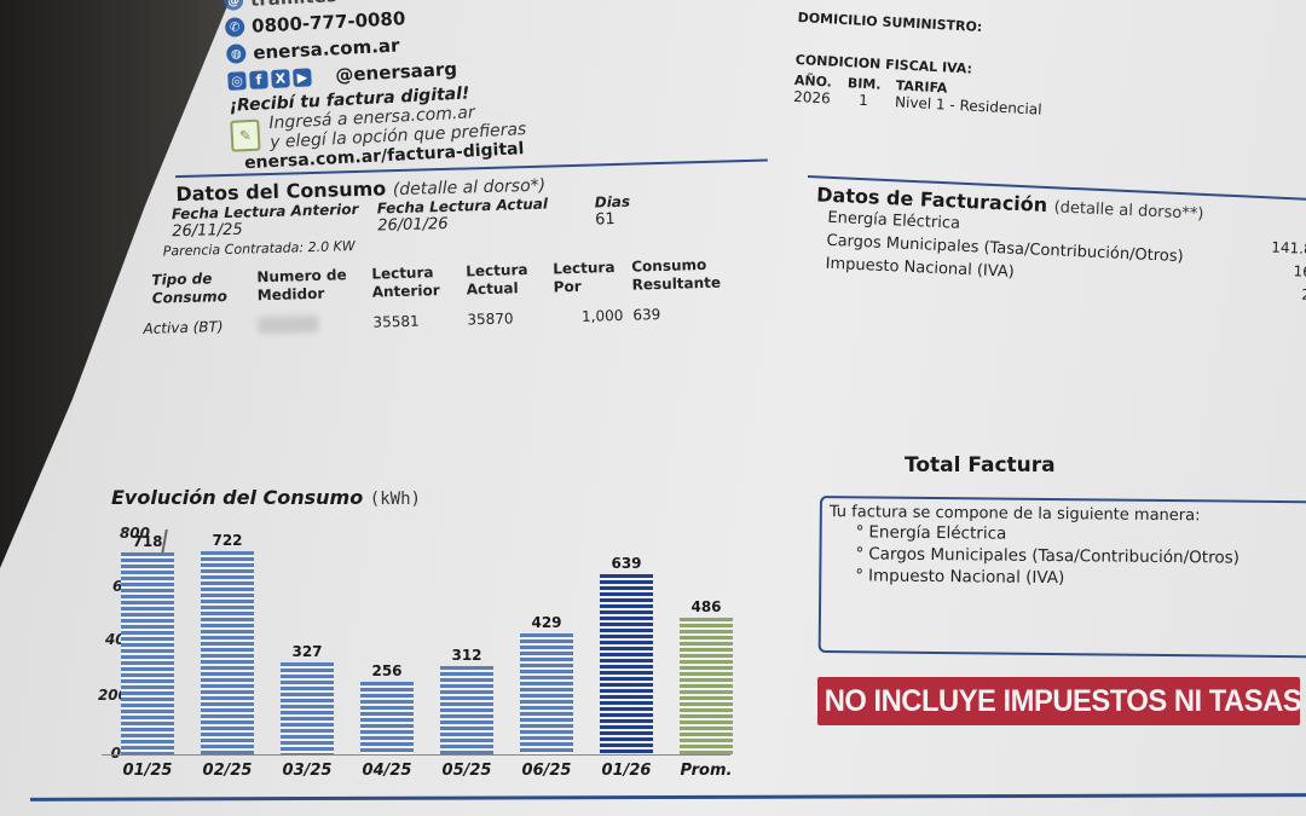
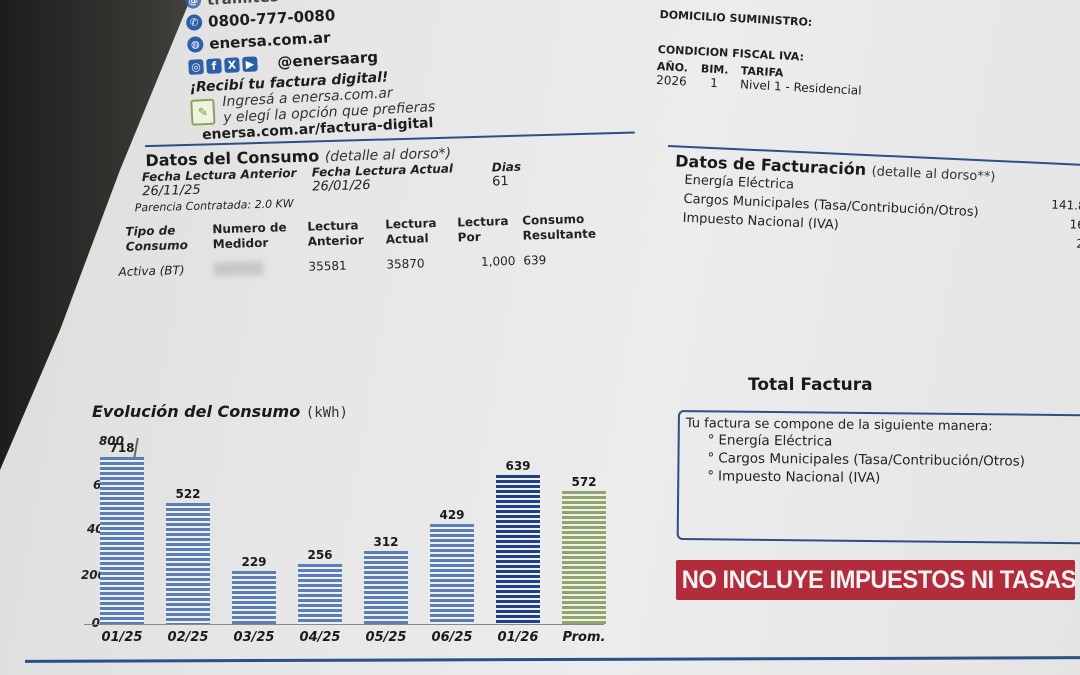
02/25: 722 -> 522
03/25: 327 -> 229
Prom.: 486 -> 572
